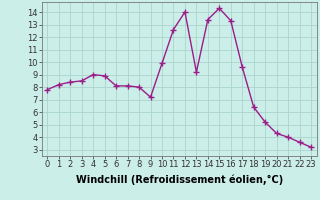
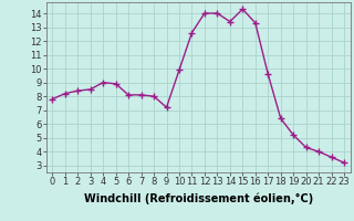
13: 9.2 -> 14.0
